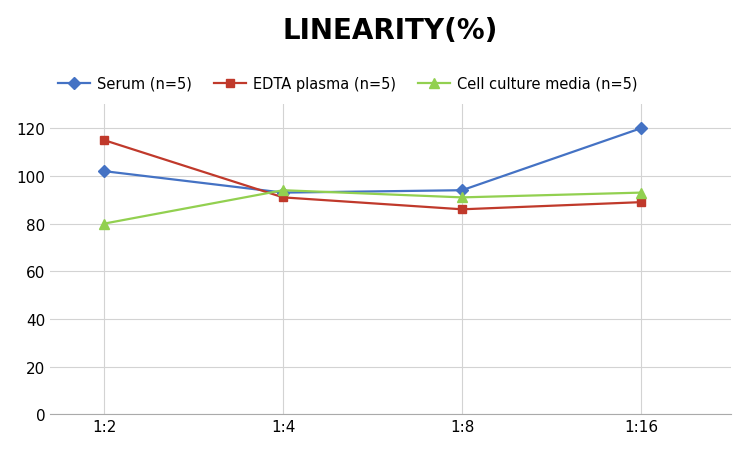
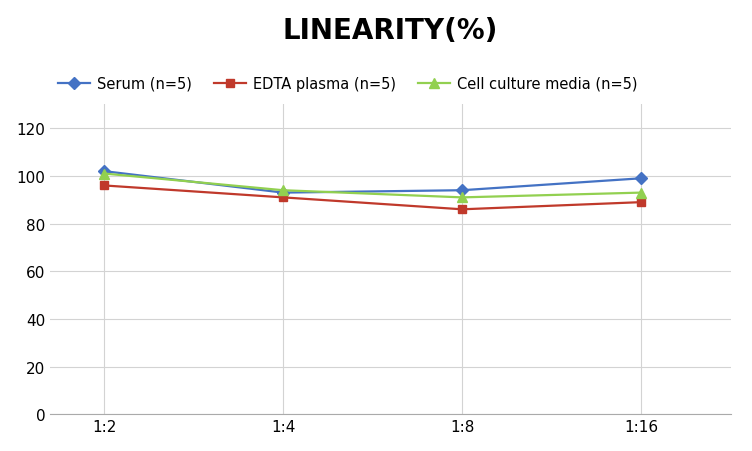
EDTA plasma (n=5)/1:2: 115 -> 96
Cell culture media (n=5)/1:2: 80 -> 101
Serum (n=5)/1:16: 120 -> 99
